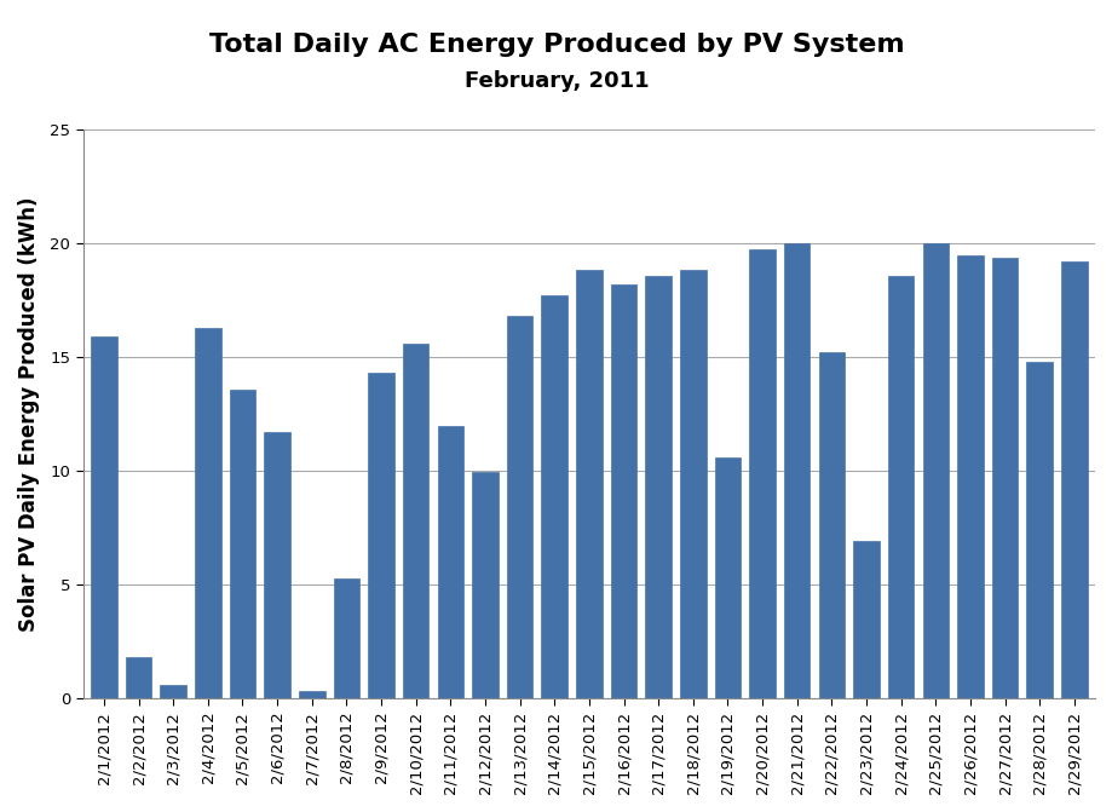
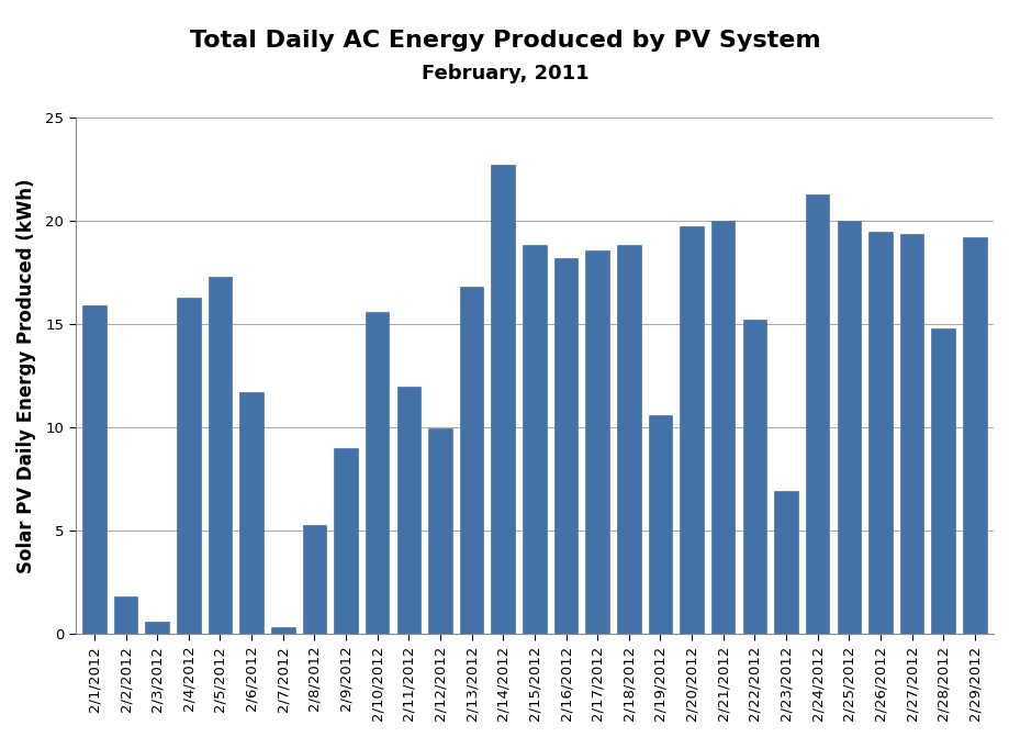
2/5/2012: 13.6 -> 17.3
2/9/2012: 14.3 -> 9.0
2/14/2012: 17.7 -> 22.7
2/24/2012: 18.6 -> 21.3
